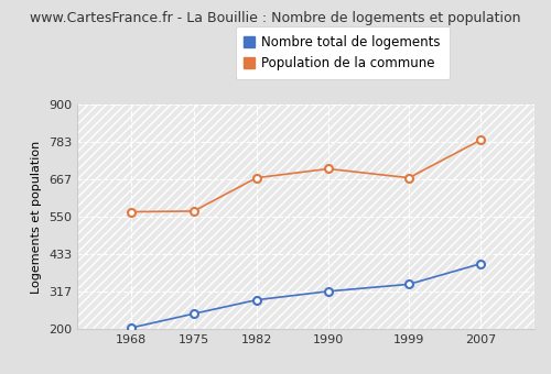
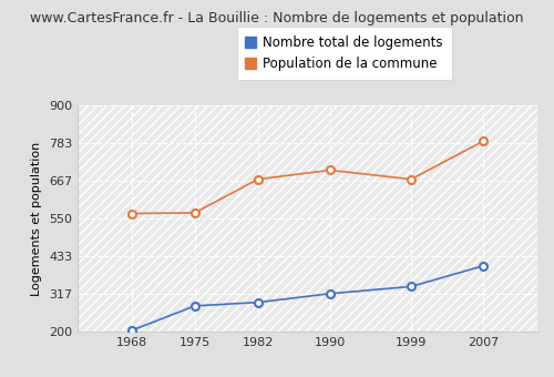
Nombre total de logements/1975: 248 -> 280
